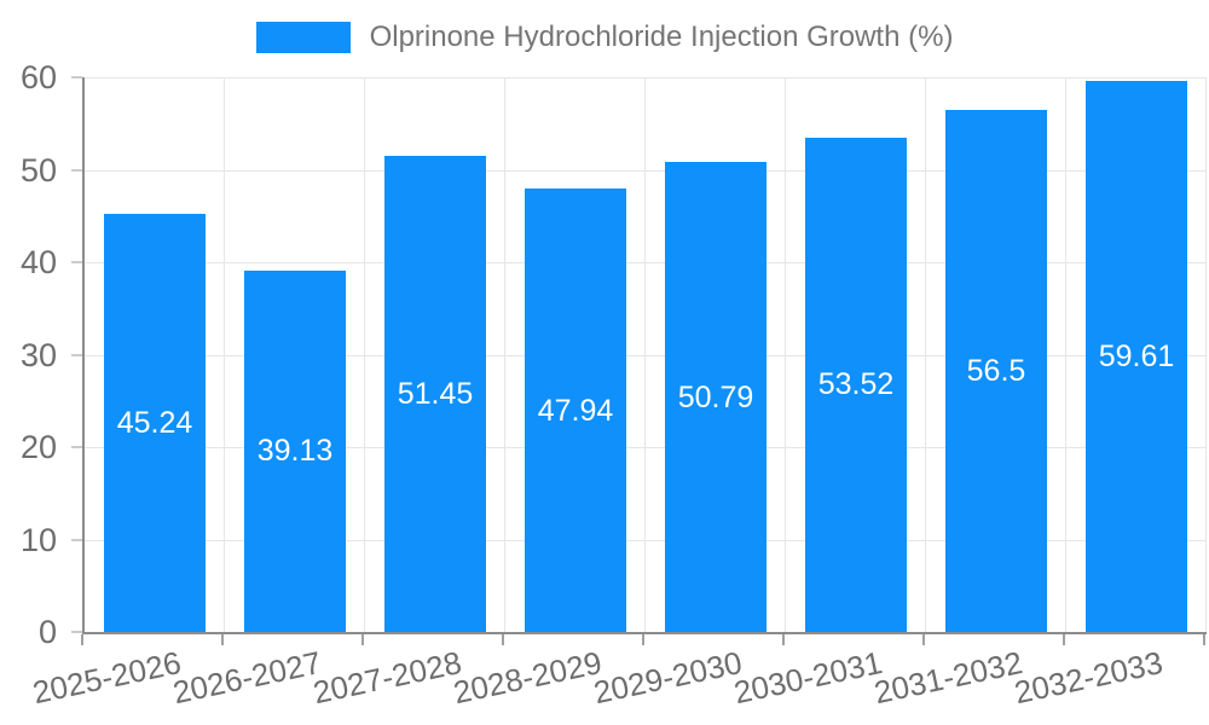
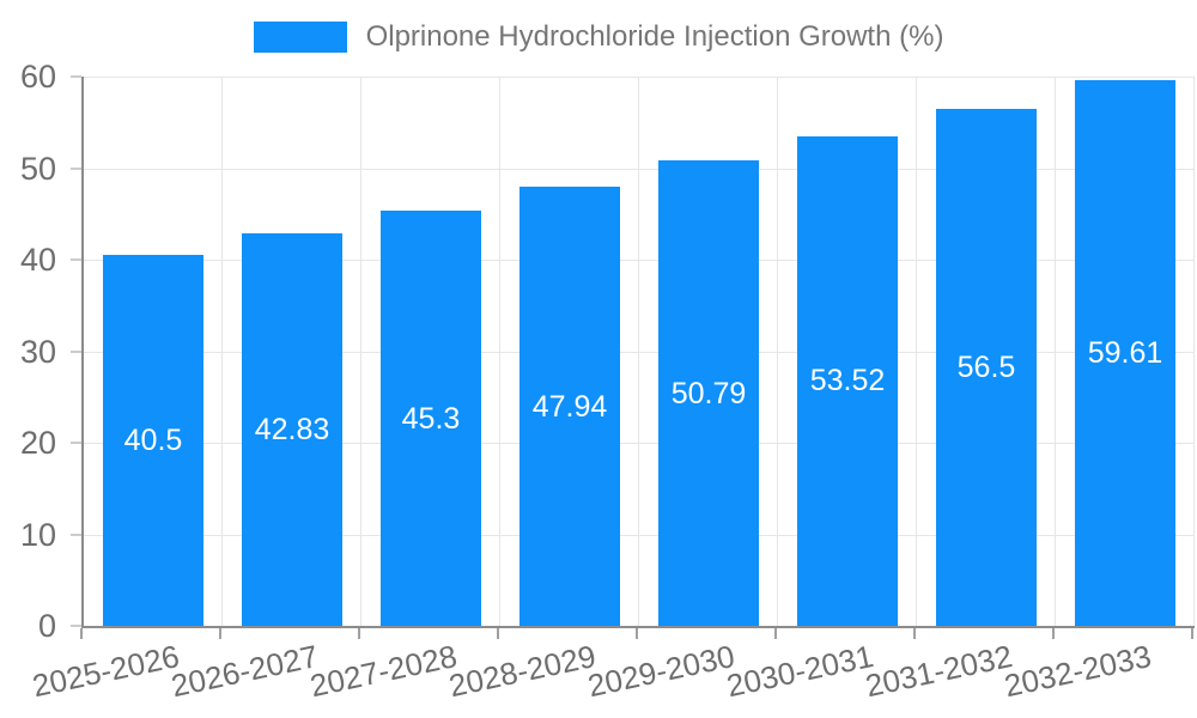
2025-2026: 45.24 -> 40.5
2026-2027: 39.13 -> 42.83
2027-2028: 51.45 -> 45.3
